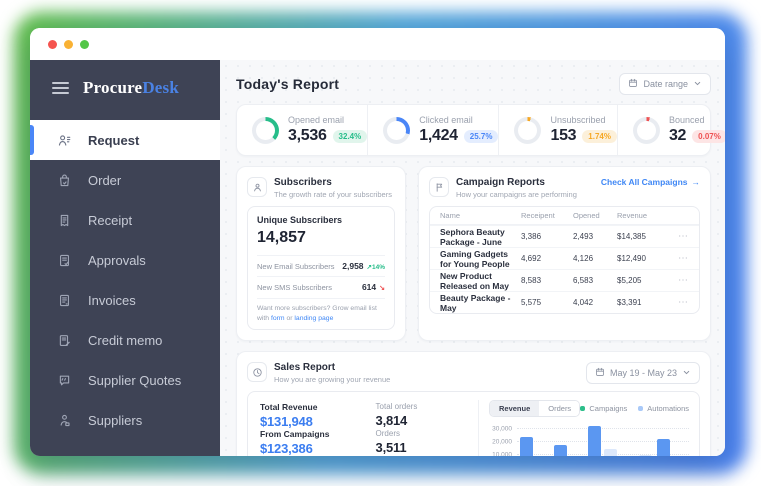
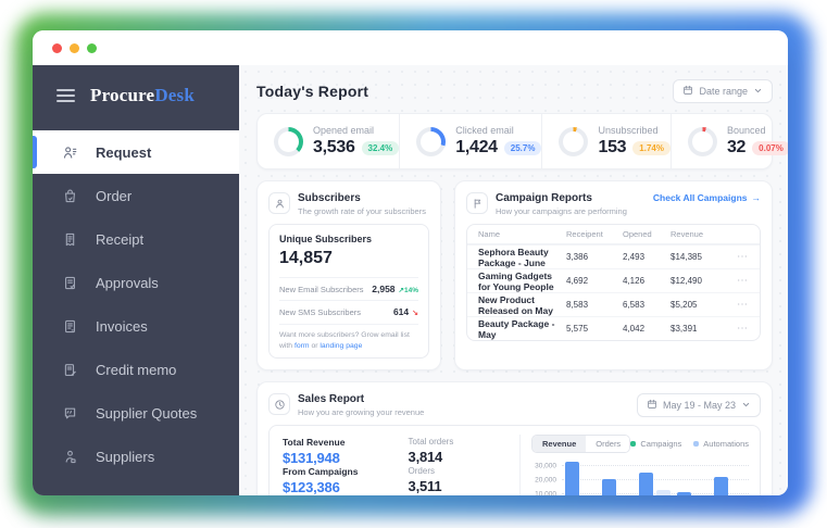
Campaigns/May 19, 2021: 24000 -> 32000
Automations/May 19, 2021: 2000 -> 6000
Campaigns/May 20, 2021: 18000 -> 20000
Automations/May 20, 2021: 8000 -> 4000
Campaigns/May 21, 2021: 32000 -> 25000
Automations/May 21, 2021: 15000 -> 13000
Campaigns/May 22, 2021: 3000 -> 12000
Automations/May 22, 2021: 10000 -> 6000
